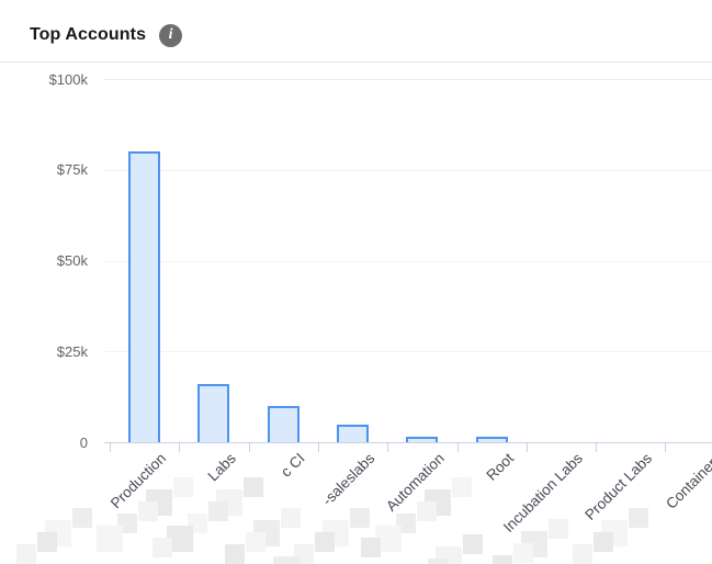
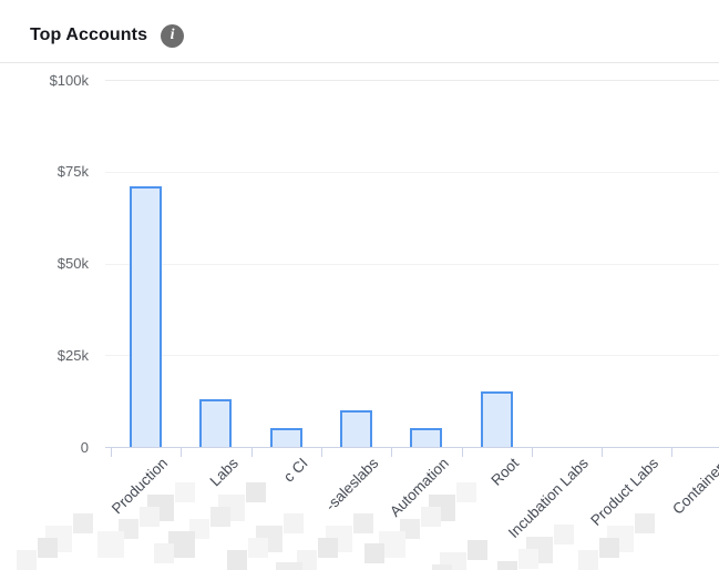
Production: $80k -> $71k
Labs: $16k -> $13k
c CI: $10k -> $5k
-saleslabs: $5k -> $10k
Automation: $2k -> $5k
Root: $2k -> $15k
